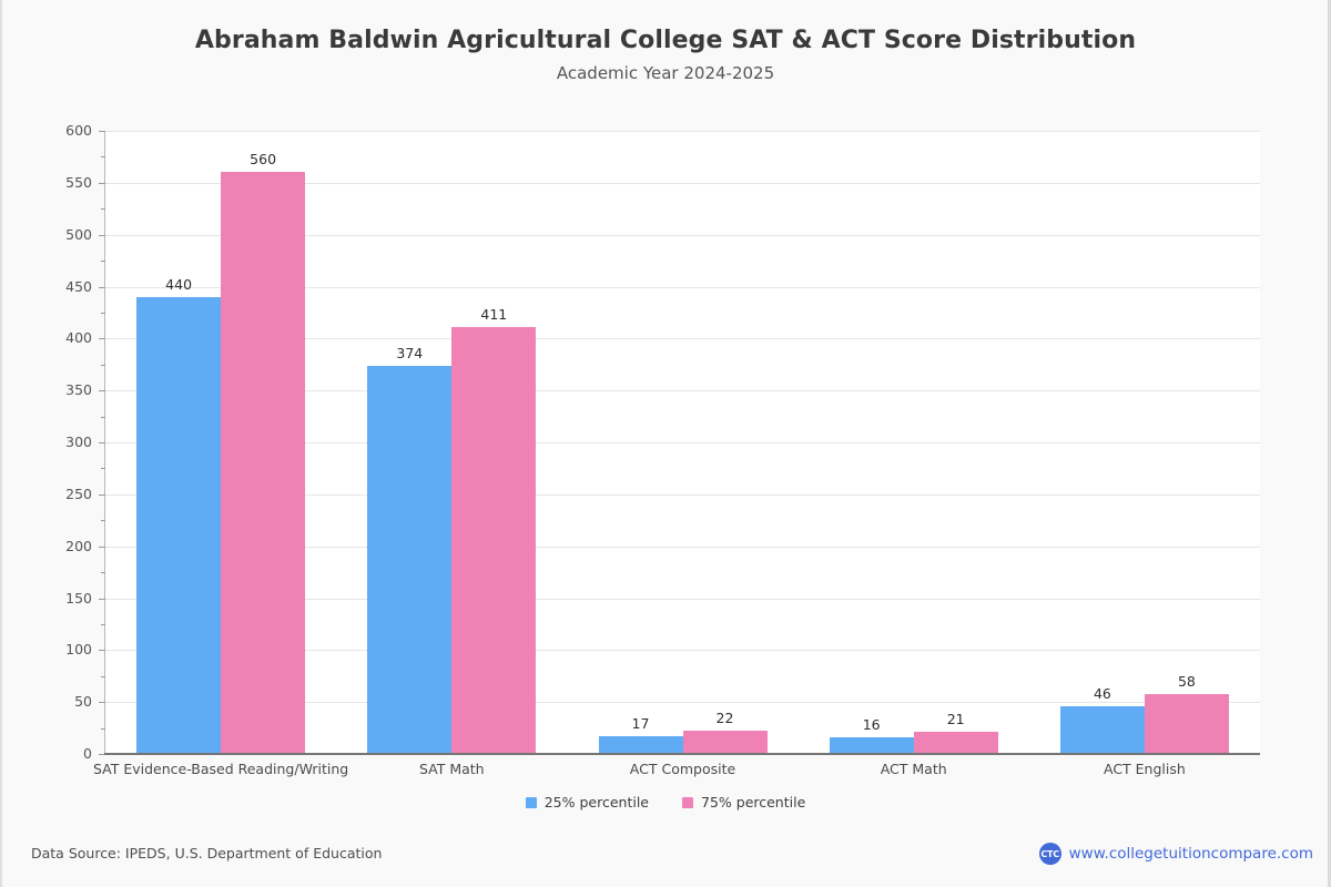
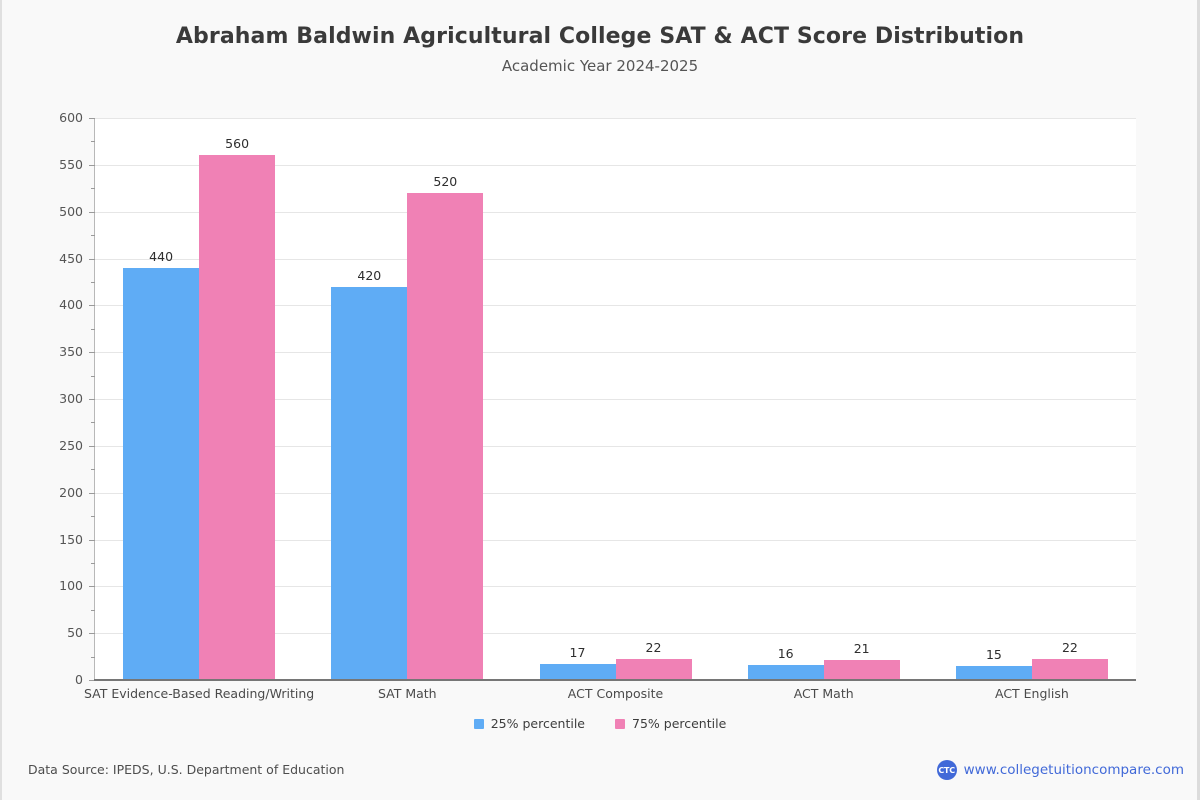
25% percentile/SAT Math: 374 -> 420
75% percentile/SAT Math: 411 -> 520
25% percentile/ACT English: 46 -> 15
75% percentile/ACT English: 58 -> 22
